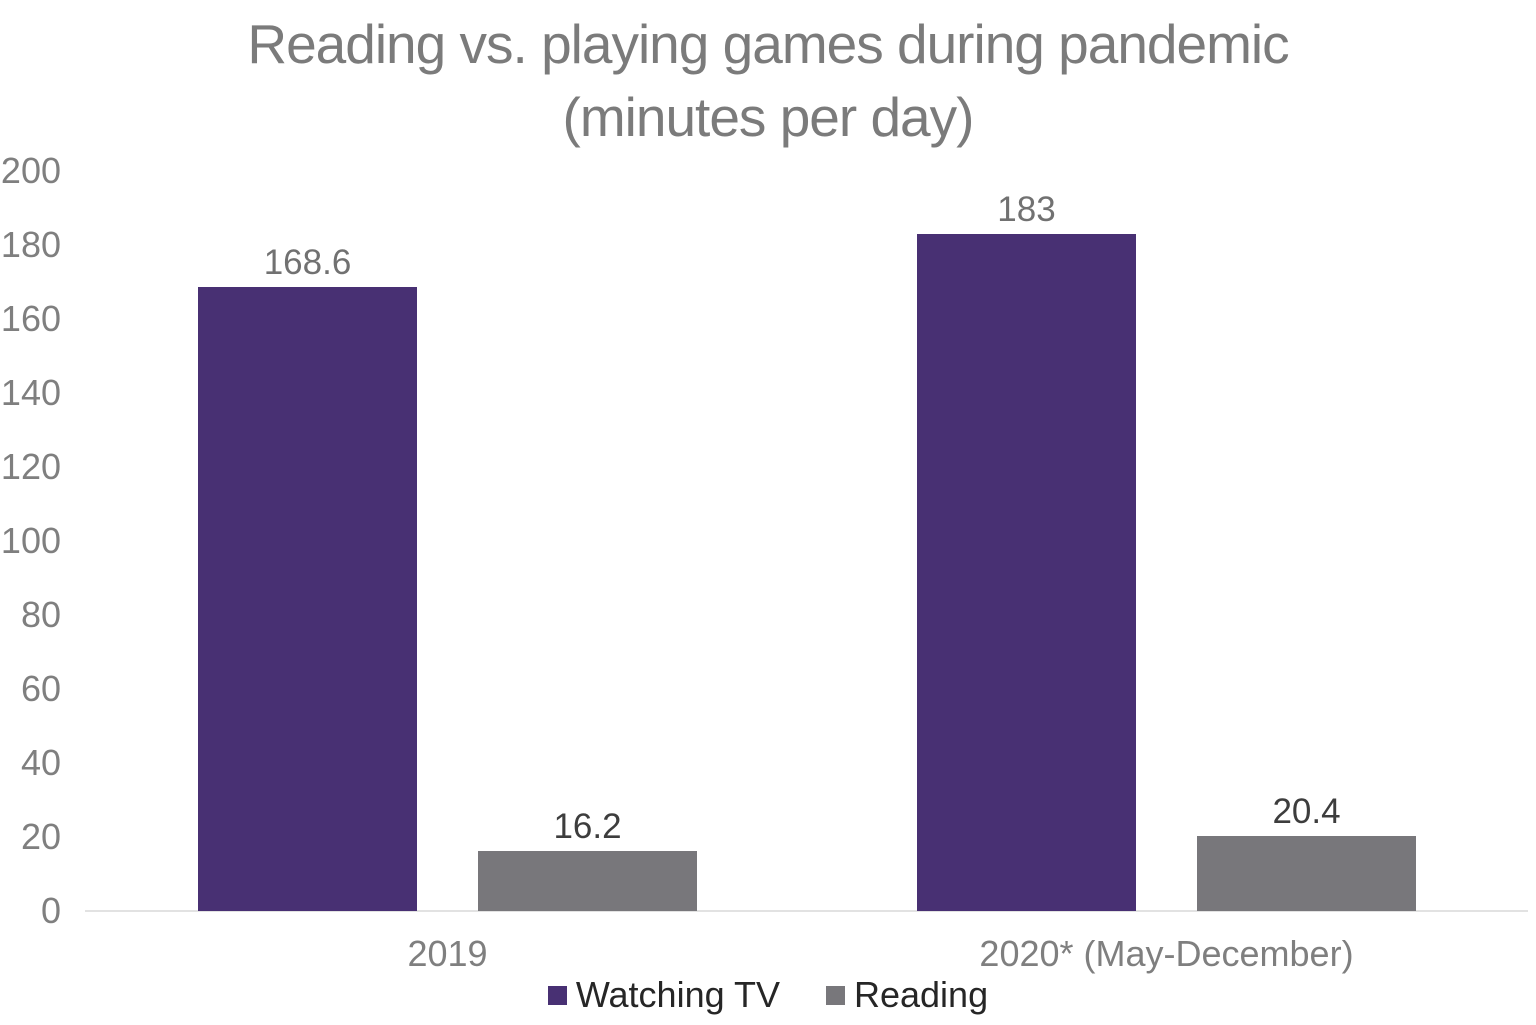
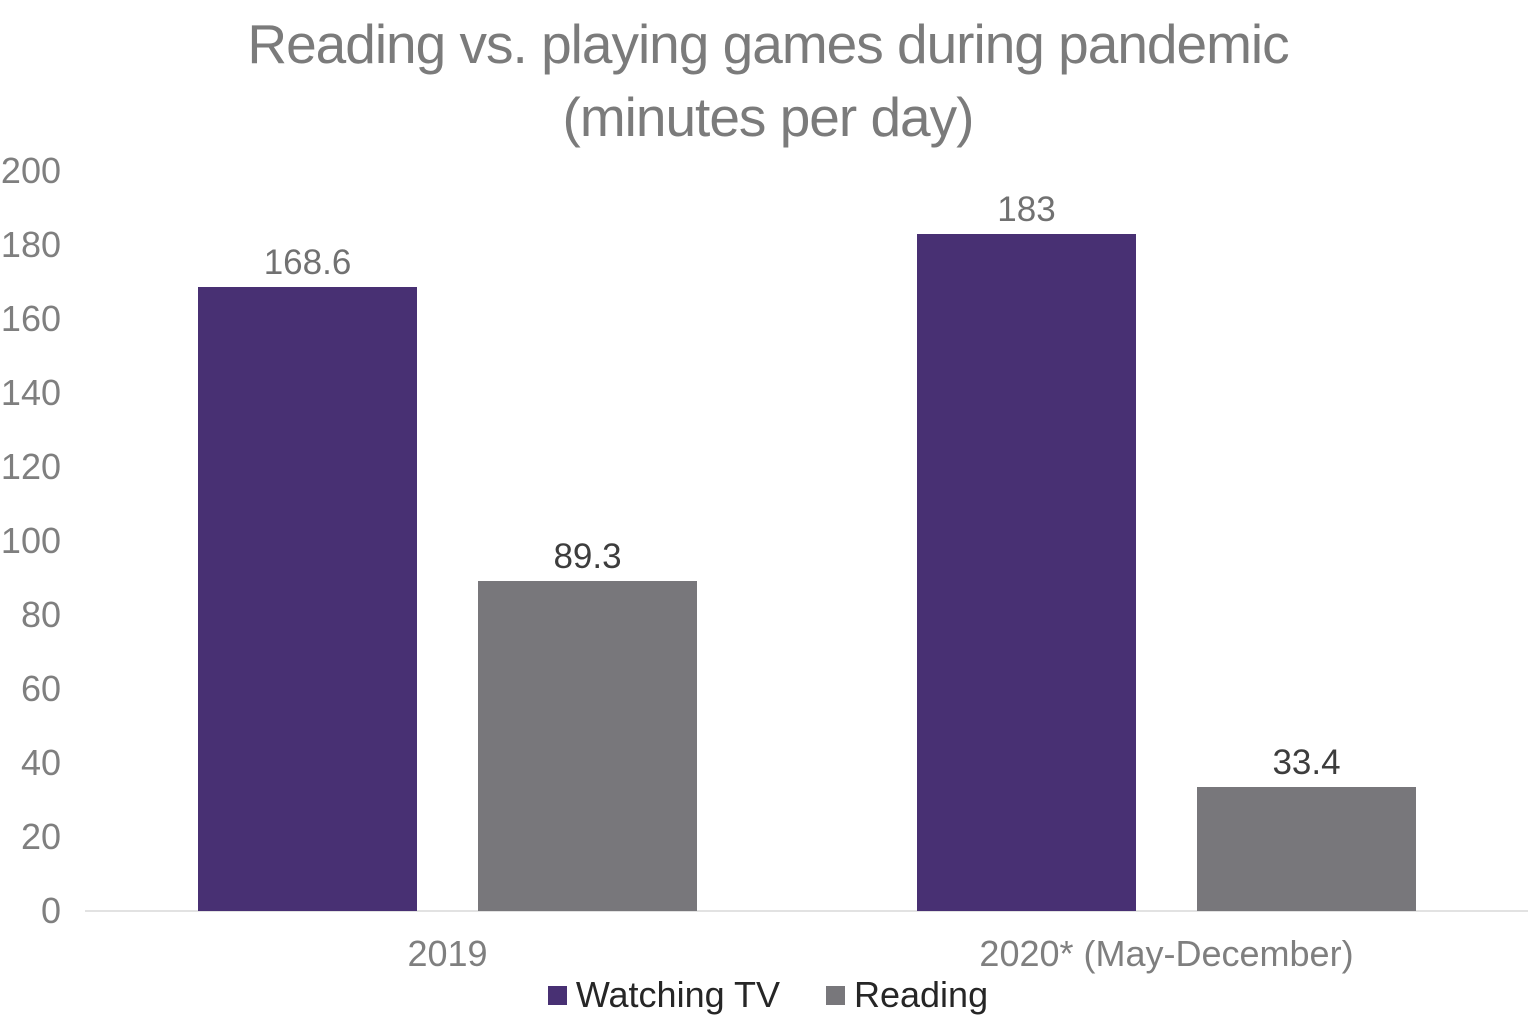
Reading/2019: 16.2 -> 89.3
Reading/2020* (May-December): 20.4 -> 33.4
